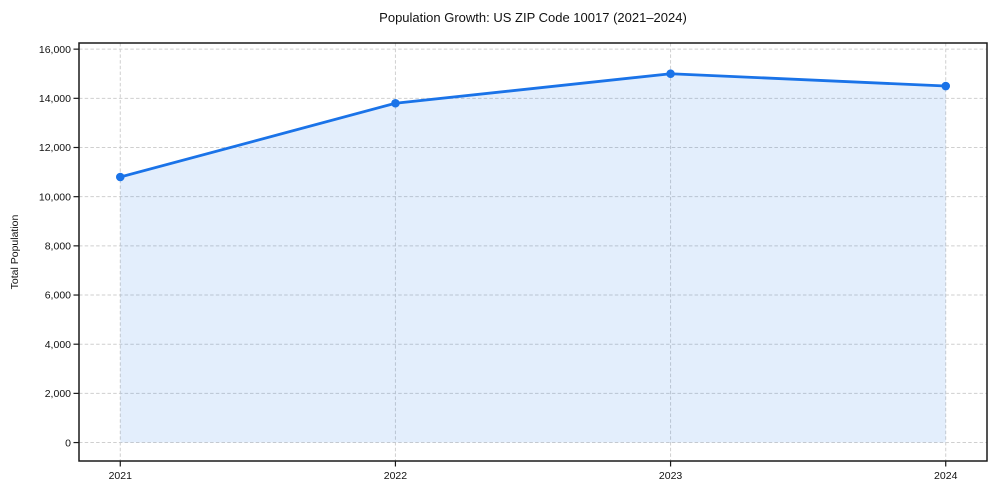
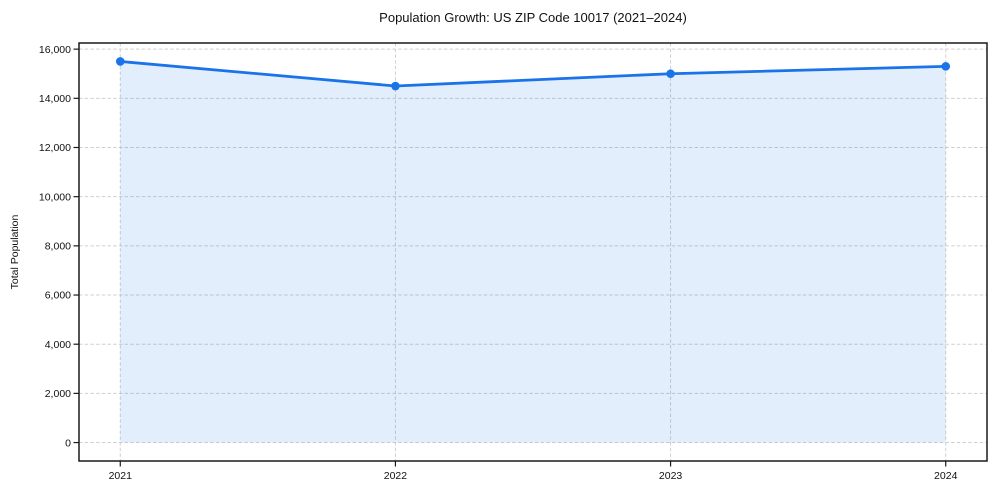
2021: 10800 -> 15500
2022: 13800 -> 14500
2024: 14500 -> 15300
